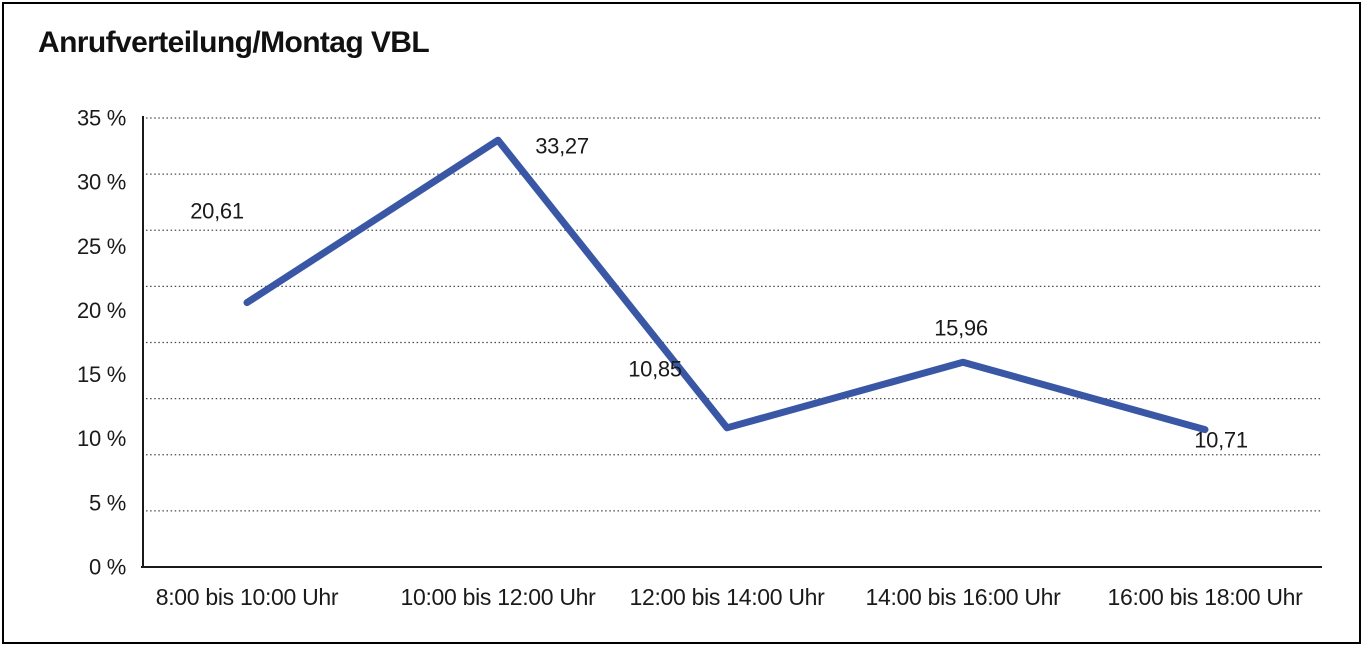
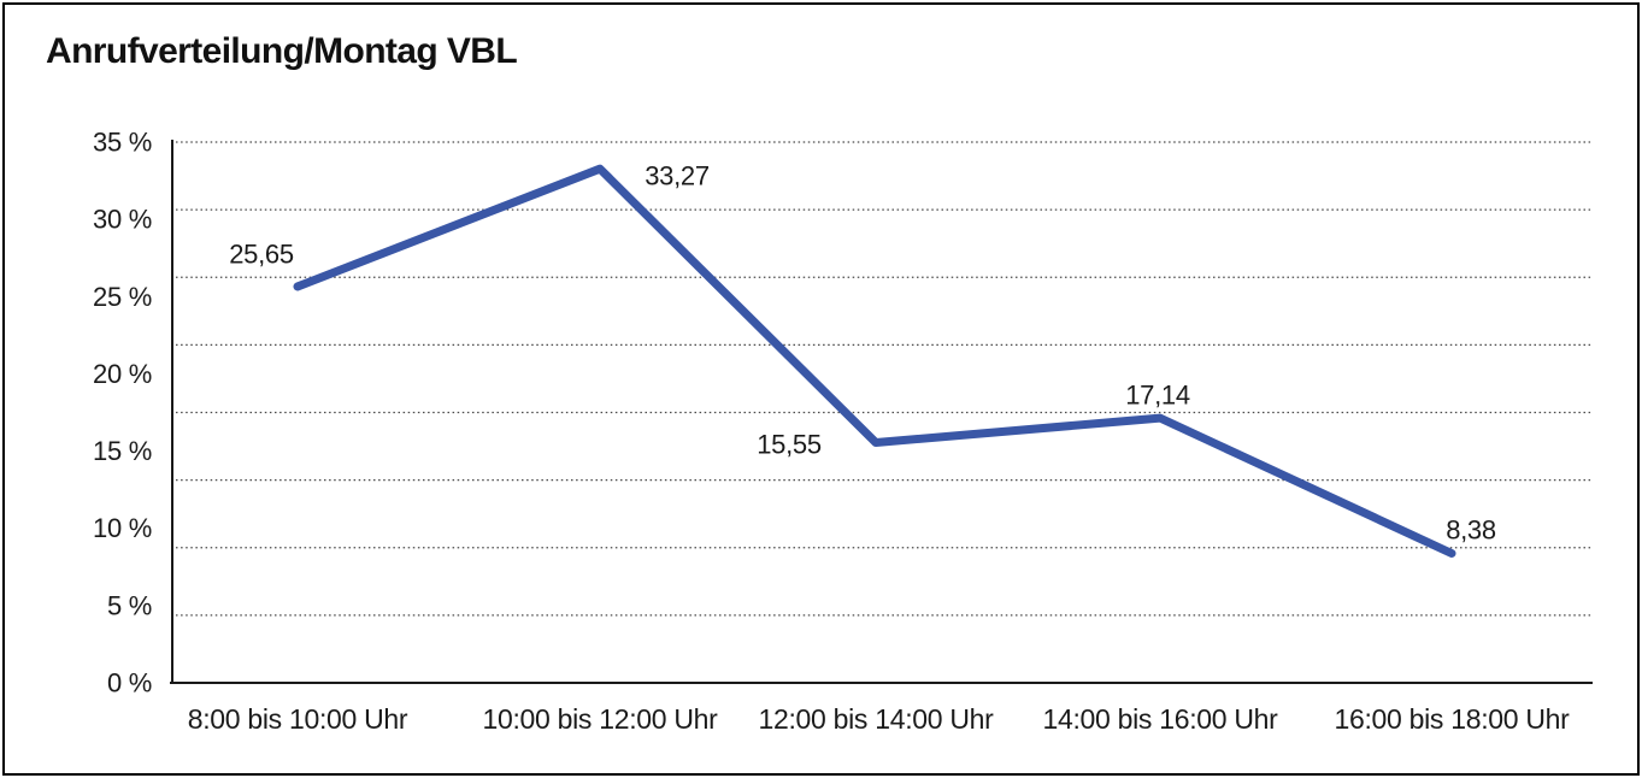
8:00 bis 10:00 Uhr: 20,61 -> 25,65
12:00 bis 14:00 Uhr: 10,85 -> 15,55
14:00 bis 16:00 Uhr: 15,96 -> 17,14
16:00 bis 18:00 Uhr: 10,71 -> 8,38
